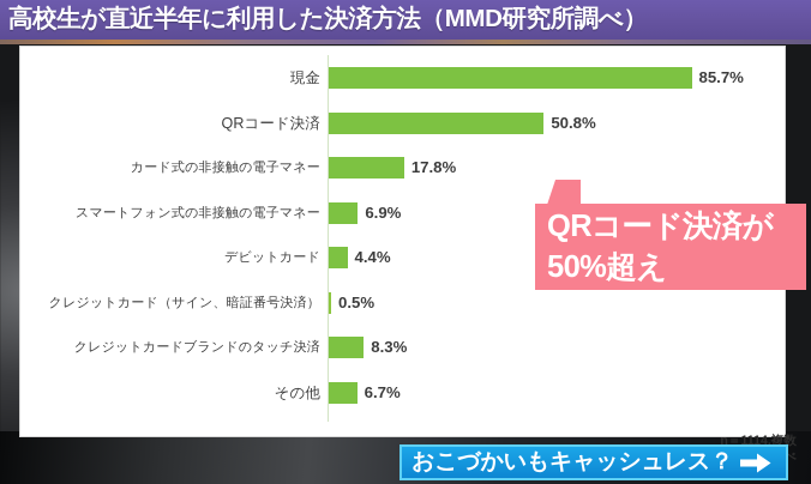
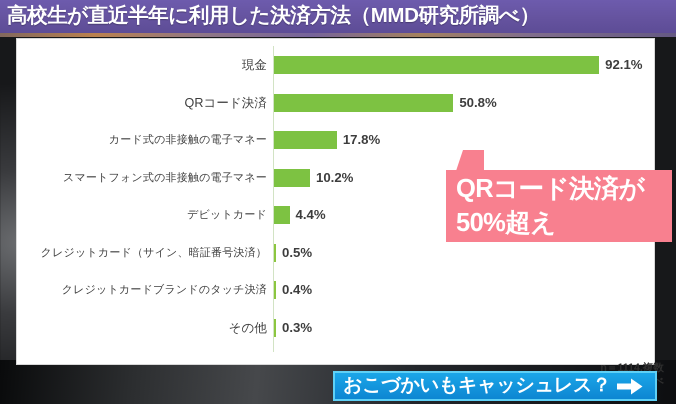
現金: 85.7% -> 92.1%
スマートフォン式の非接触の電子マネー: 6.9% -> 10.2%
クレジットカードブランドのタッチ決済: 8.3% -> 0.4%
その他: 6.7% -> 0.3%
